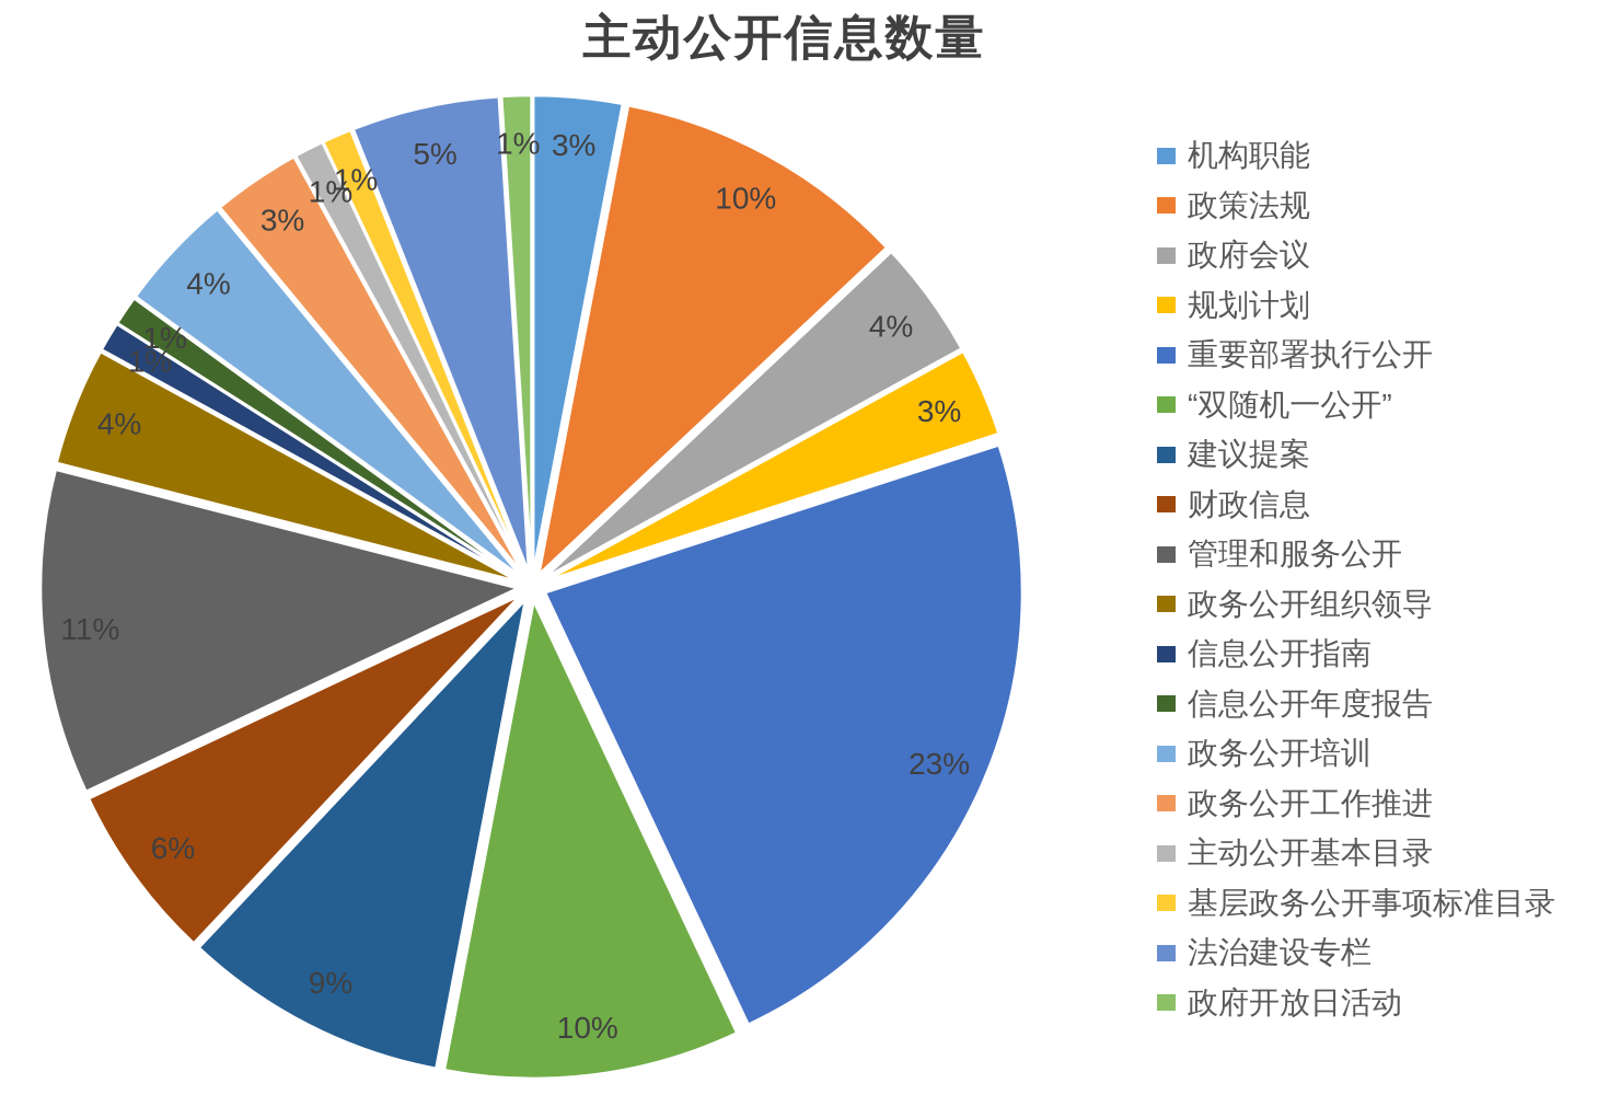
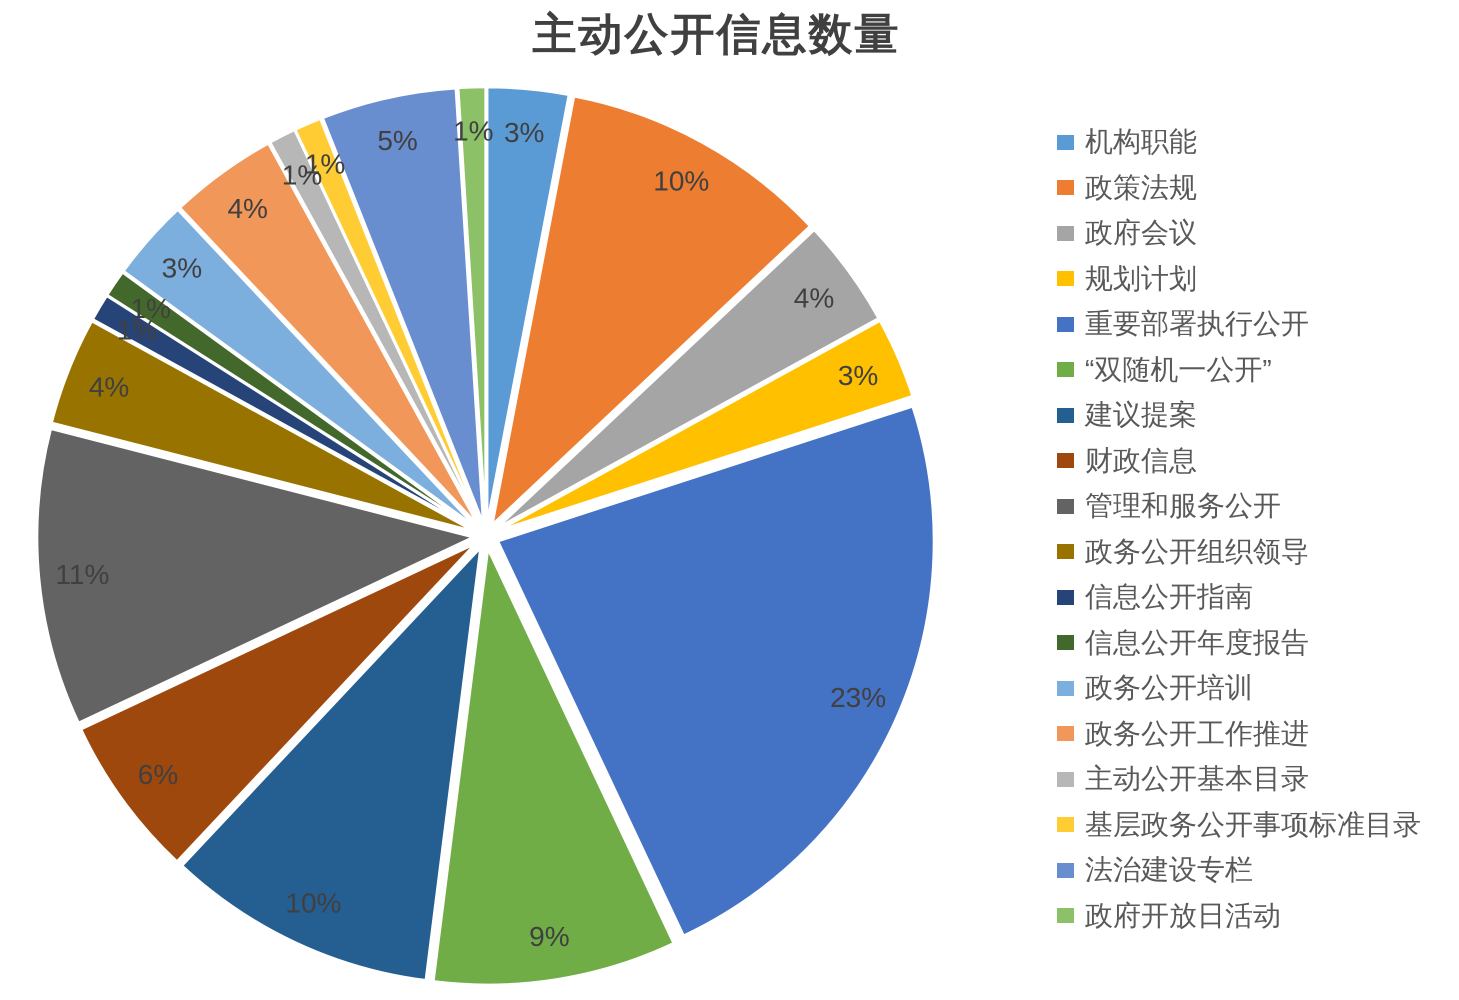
“双随机一公开”: 10% -> 9%
建议提案: 9% -> 10%
政务公开培训: 4% -> 3%
政务公开工作推进: 3% -> 4%
